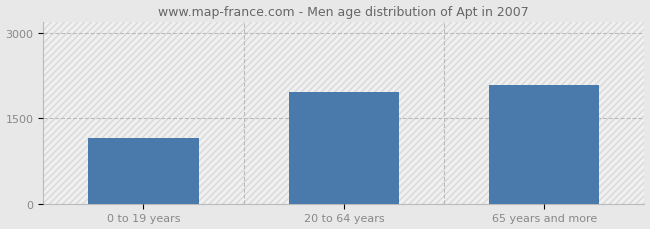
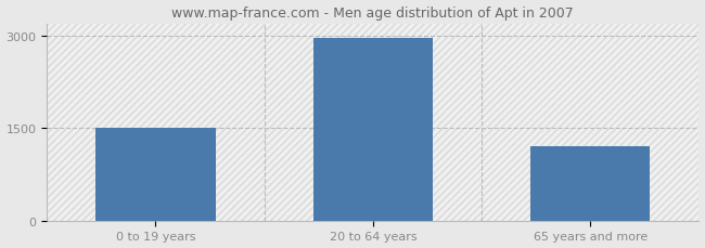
0 to 19 years: 1160 -> 1500
20 to 64 years: 1960 -> 2960
65 years and more: 2080 -> 1200
